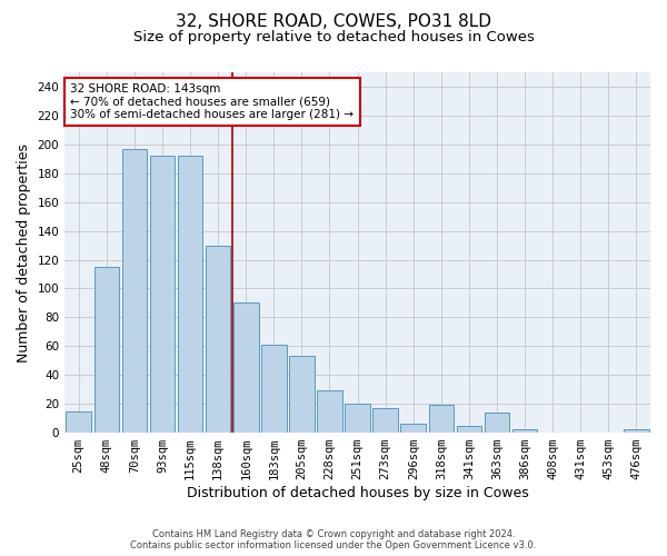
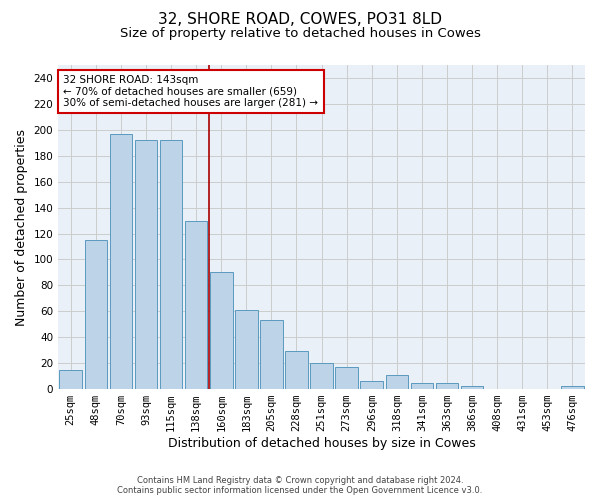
318sqm: 19 -> 11
363sqm: 14 -> 5
